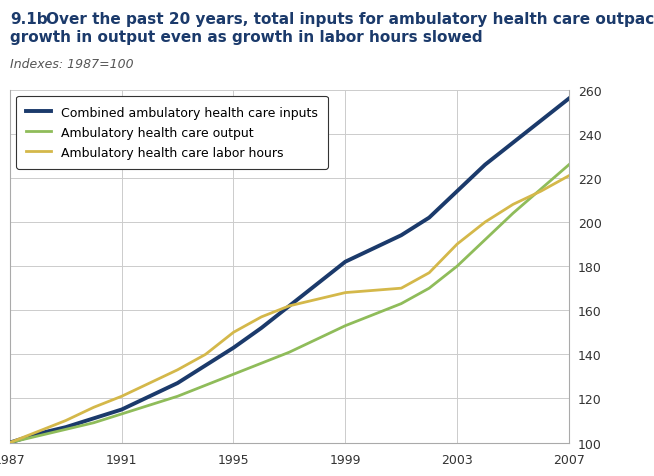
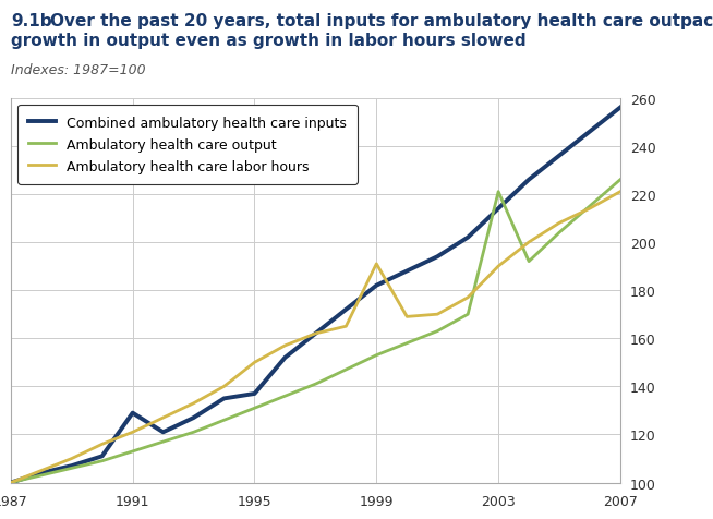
Combined ambulatory health care inputs/1991: 115 -> 129
Combined ambulatory health care inputs/1995: 143 -> 137
Ambulatory health care labor hours/1999: 168 -> 191
Ambulatory health care output/2003: 180 -> 221
